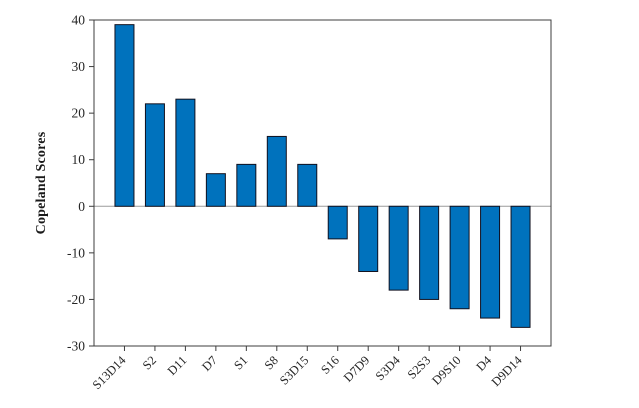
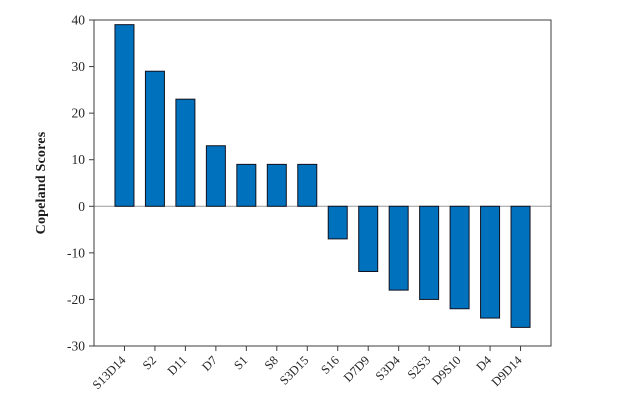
S2: 22 -> 29
D7: 7 -> 13
S8: 15 -> 9
